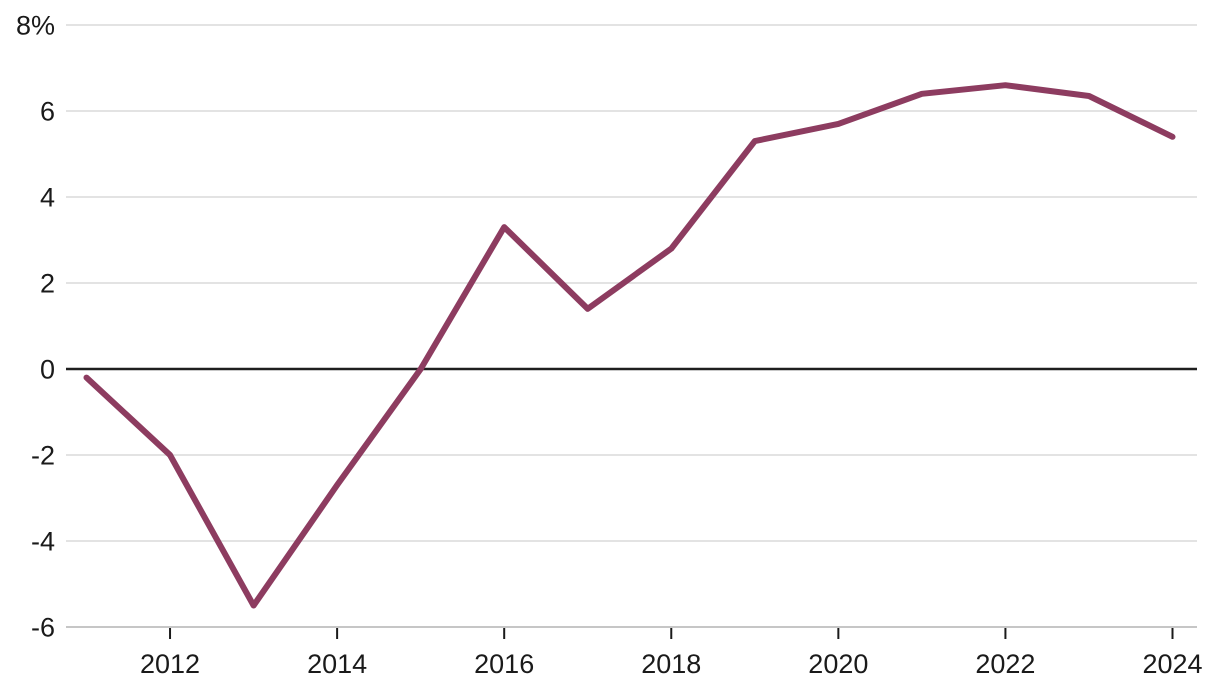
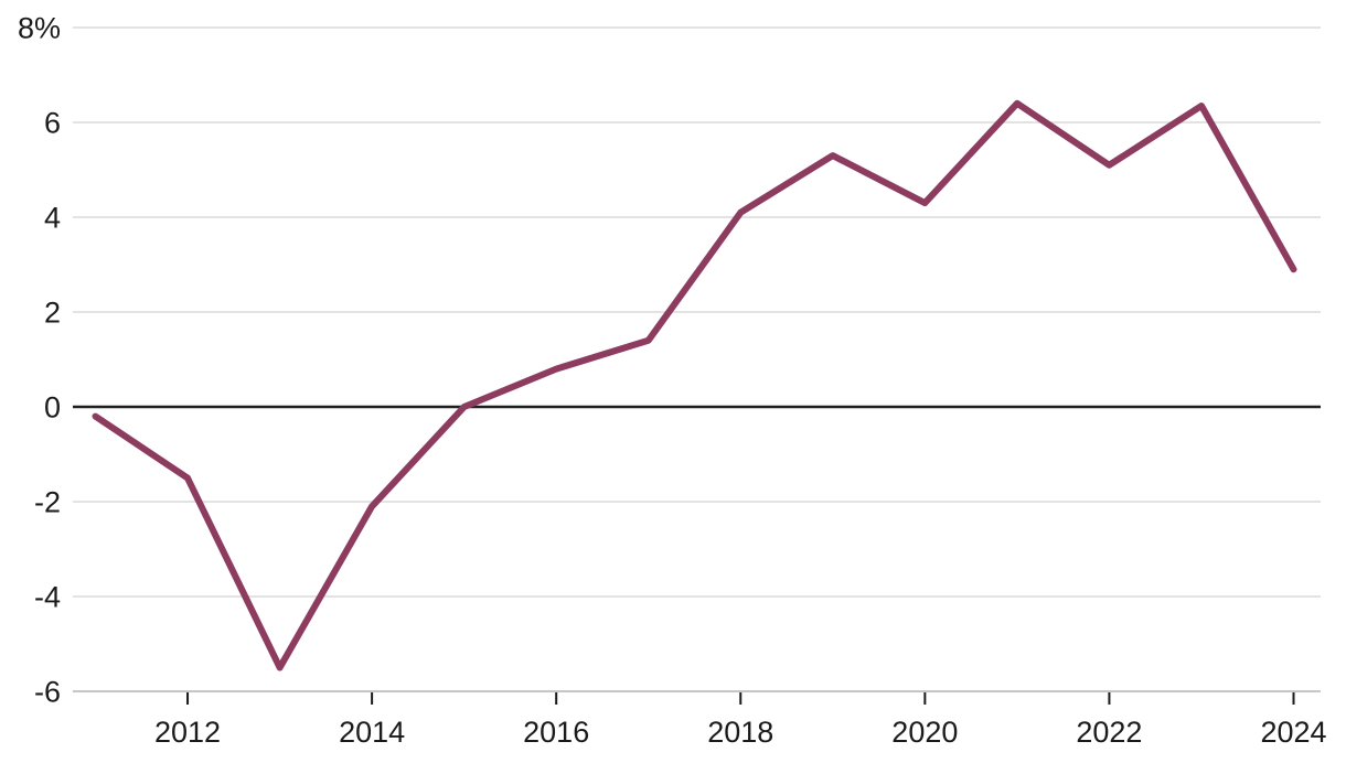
2012: -2.0% -> -1.5%
2014: -2.7% -> -2.1%
2016: 3.3% -> 0.8%
2018: 2.8% -> 4.1%
2020: 5.7% -> 4.3%
2022: 6.6% -> 5.1%
2024: 5.4% -> 2.9%
